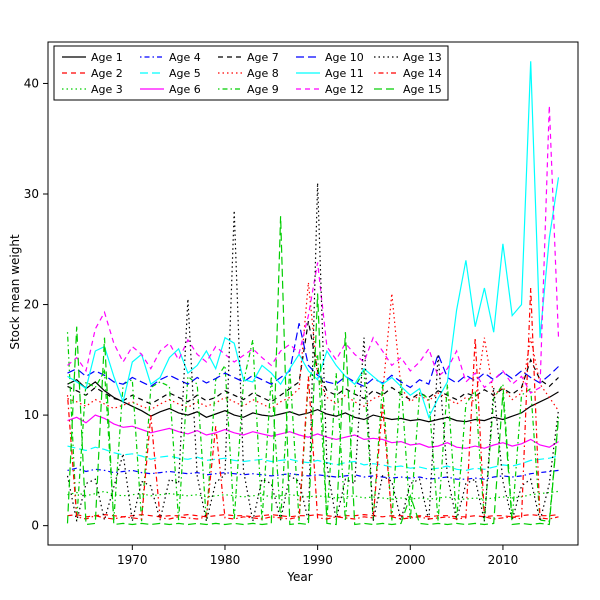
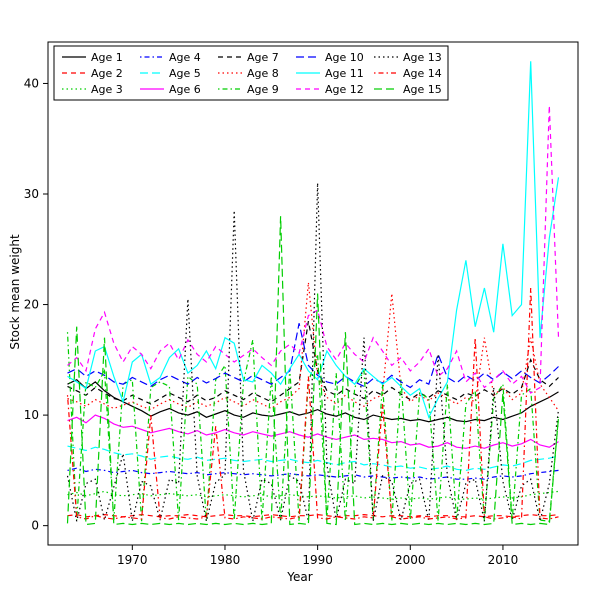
Age 12/1990: 23.8 -> 19.5
Age 15/2000: 2.7 -> 0.1
